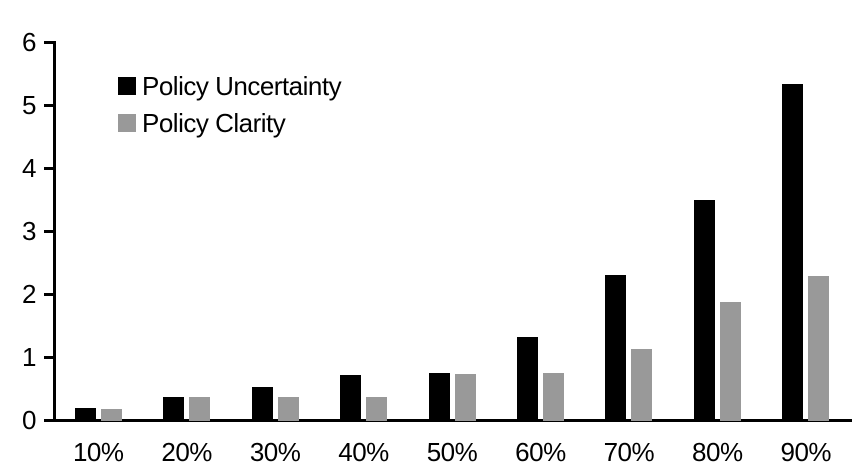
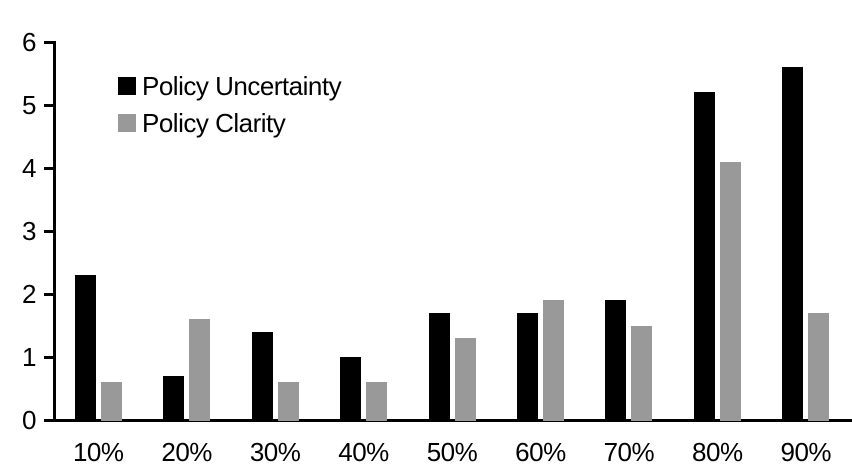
Policy Uncertainty/10%: 0.2 -> 2.3
Policy Clarity/10%: 0.2 -> 0.6
Policy Uncertainty/20%: 0.4 -> 0.7
Policy Clarity/20%: 0.4 -> 1.6
Policy Uncertainty/30%: 0.5 -> 1.4
Policy Clarity/30%: 0.4 -> 0.6
Policy Uncertainty/40%: 0.7 -> 1.0
Policy Clarity/40%: 0.4 -> 0.6
Policy Uncertainty/50%: 0.7 -> 1.7
Policy Clarity/50%: 0.7 -> 1.3
Policy Uncertainty/60%: 1.3 -> 1.7
Policy Clarity/60%: 0.7 -> 1.9
Policy Uncertainty/70%: 2.3 -> 1.9
Policy Clarity/70%: 1.1 -> 1.5
Policy Uncertainty/80%: 3.5 -> 5.2
Policy Clarity/80%: 1.9 -> 4.1
Policy Uncertainty/90%: 5.3 -> 5.6
Policy Clarity/90%: 2.3 -> 1.7
